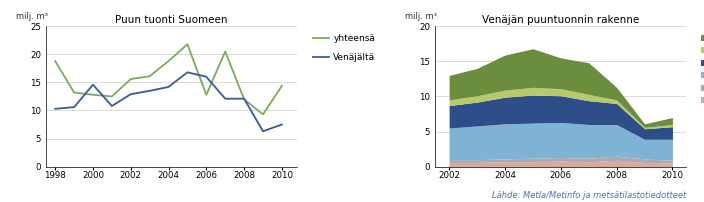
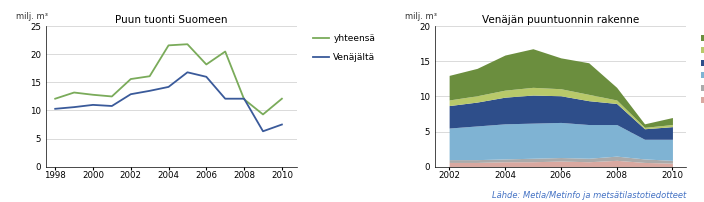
Puun tuonti Suomeen/yhteensä/1998: 18.8 -> 12.1
Puun tuonti Suomeen/Venäjältä/2000: 14.6 -> 11.0
Puun tuonti Suomeen/yhteensä/2004: 18.8 -> 21.6
Puun tuonti Suomeen/yhteensä/2006: 12.8 -> 18.2
Puun tuonti Suomeen/yhteensä/2010: 14.4 -> 12.1
